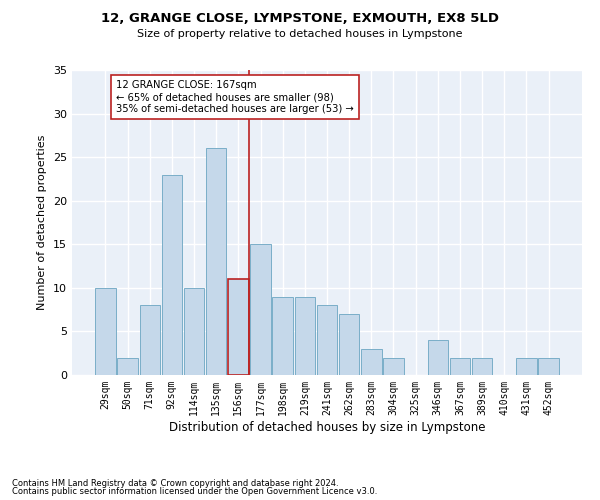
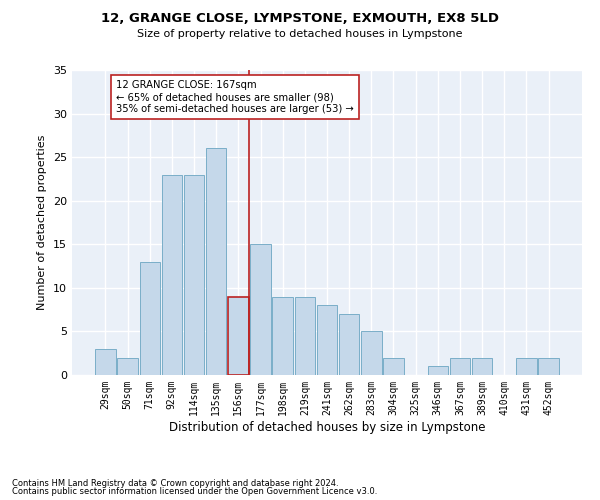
29sqm: 10 -> 3
71sqm: 8 -> 13
114sqm: 10 -> 23
156sqm: 11 -> 9
283sqm: 3 -> 5
346sqm: 4 -> 1
